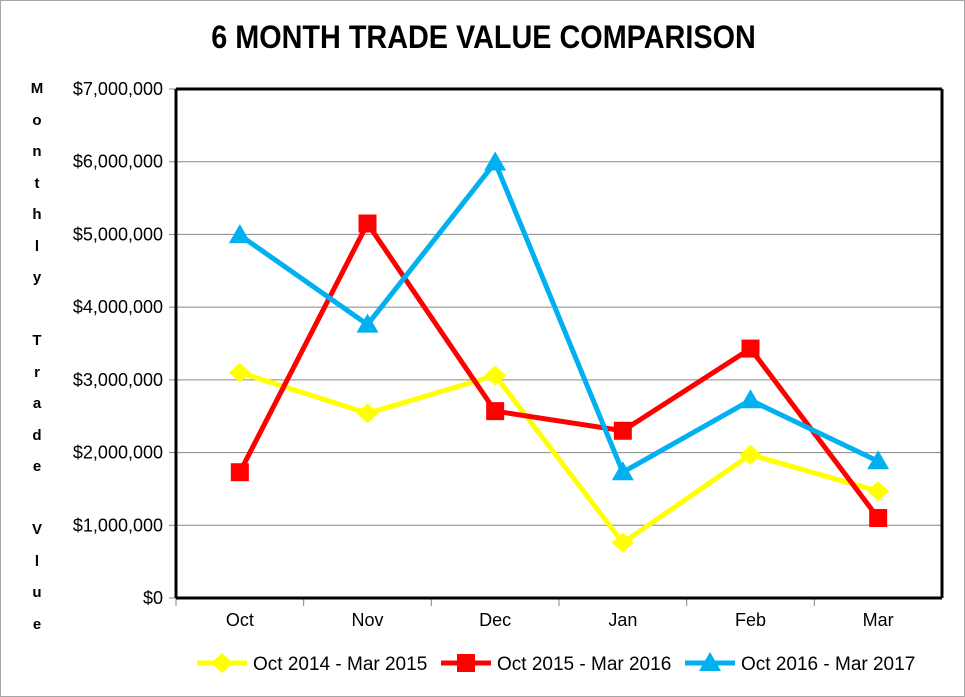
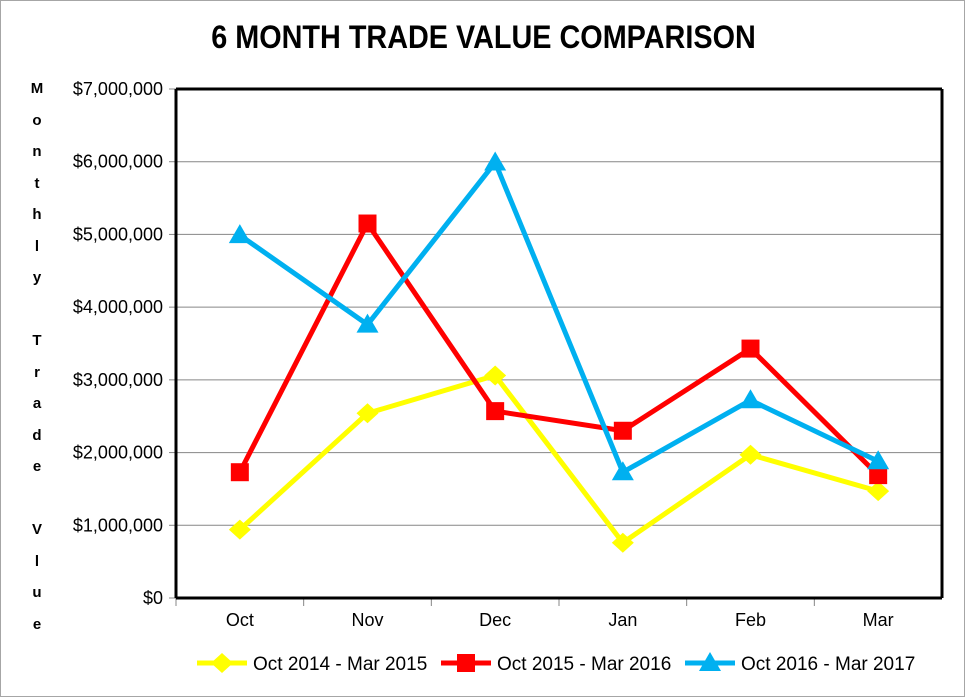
Oct 2014 - Mar 2015/Oct: $3100000 -> $900000
Oct 2015 - Mar 2016/Mar: $1100000 -> $1700000
